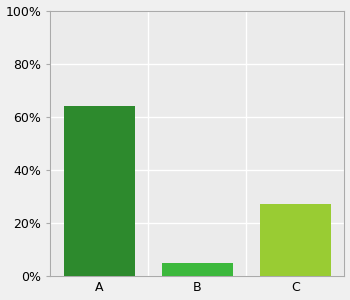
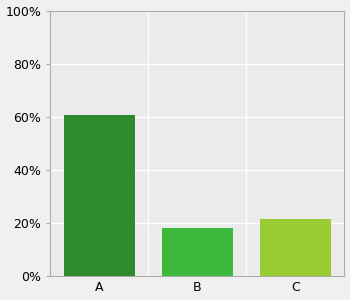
A: 64.0% -> 60.7%
B: 5.0% -> 17.9%
C: 27.0% -> 21.4%
